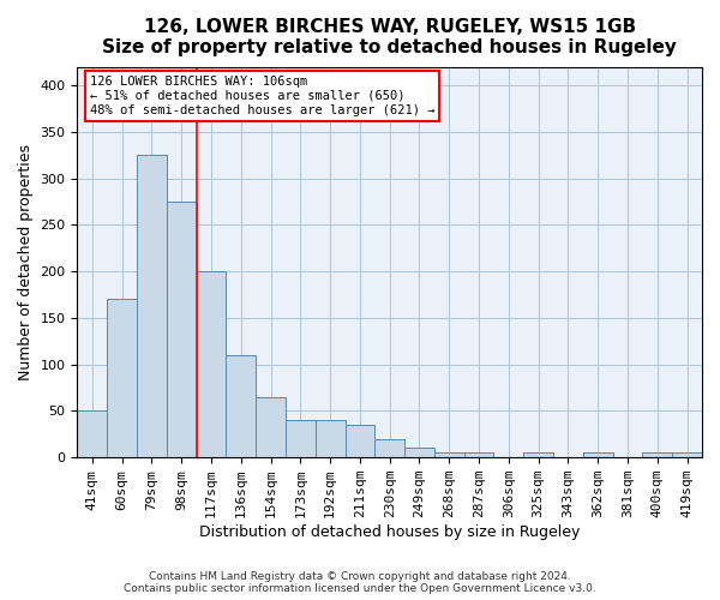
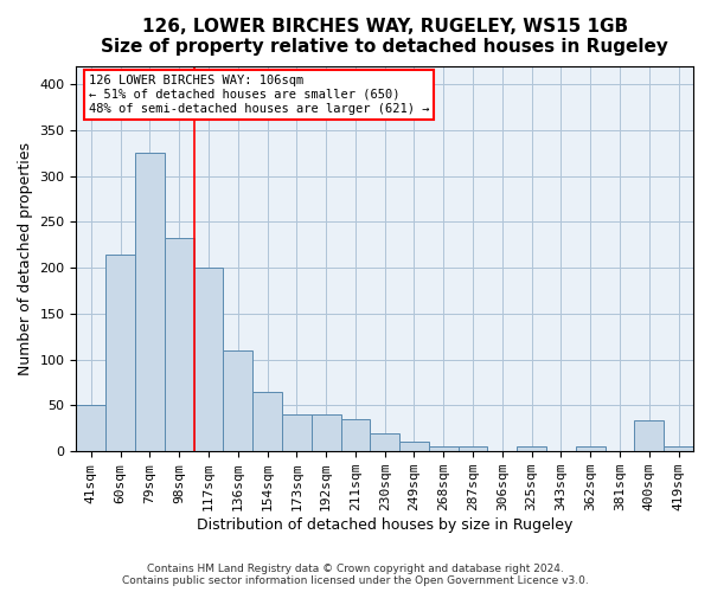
60sqm: 170 -> 214
98sqm: 275 -> 232
400sqm: 5 -> 34
